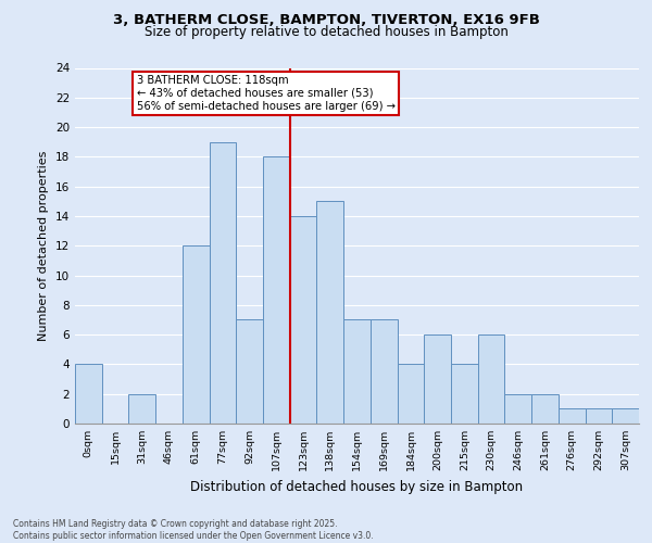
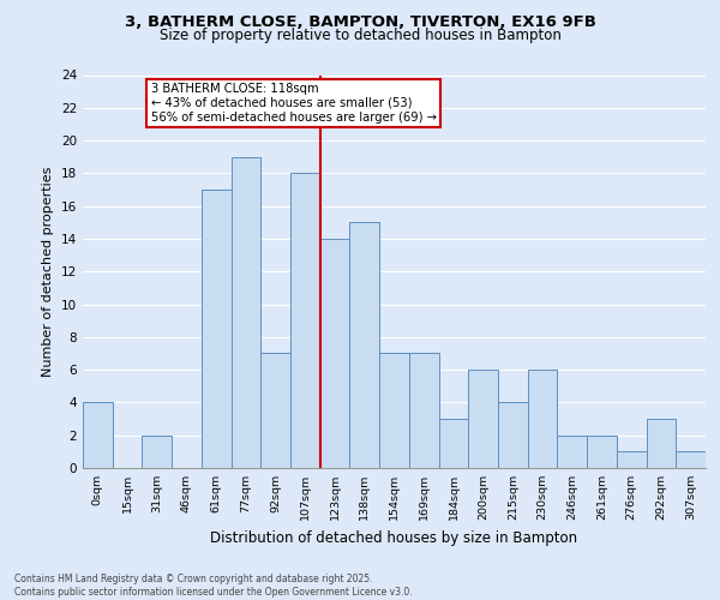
61sqm: 12 -> 17
184sqm: 4 -> 3
292sqm: 1 -> 3
